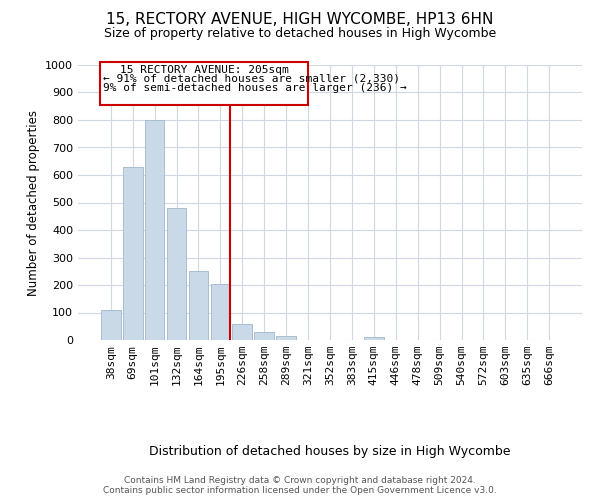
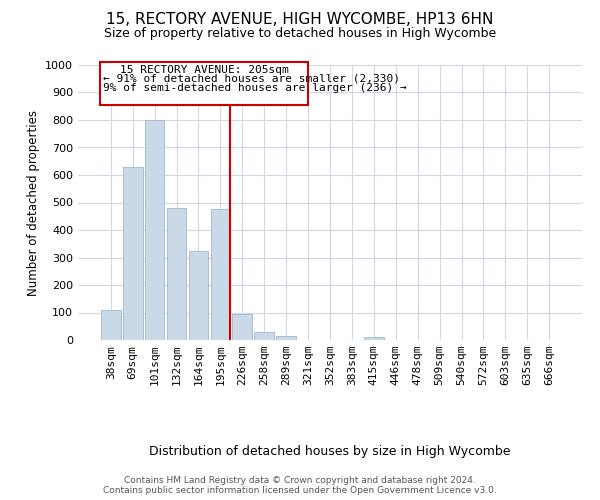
164sqm: 250 -> 325
195sqm: 205 -> 475
226sqm: 60 -> 95
